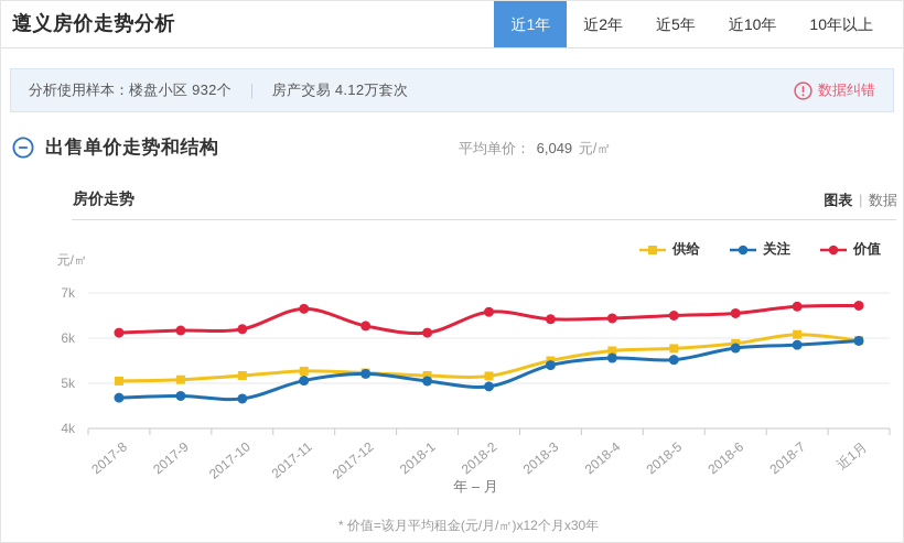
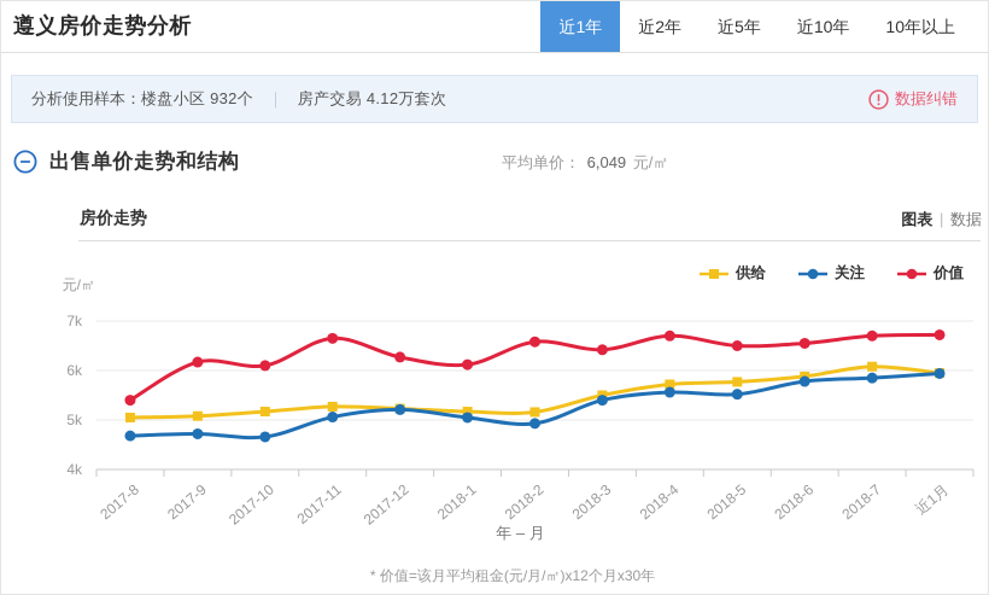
价值/2017-8: 6.1k -> 5.4k
价值/2017-10: 6.2k -> 6.1k
价值/2018-4: 6.4k -> 6.7k
